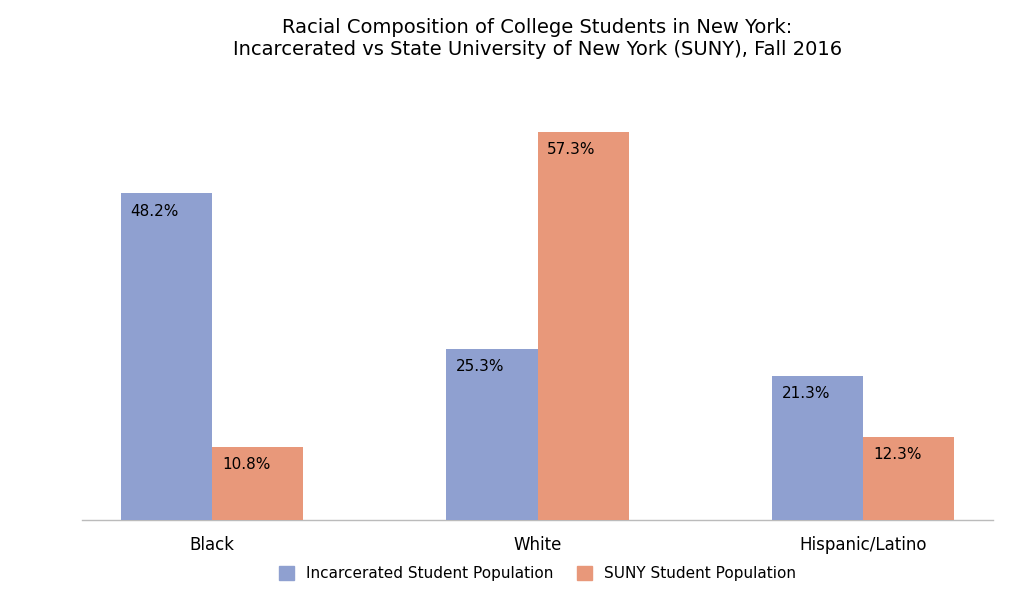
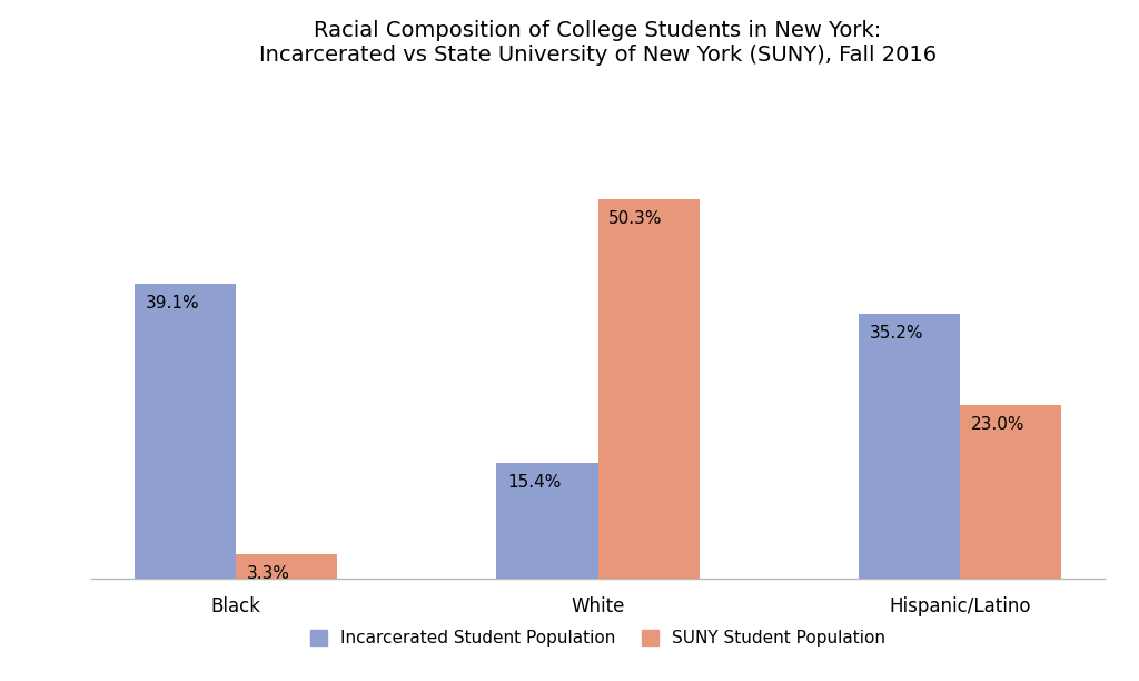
Incarcerated Student Population/Black: 48.2% -> 39.1%
SUNY Student Population/Black: 10.8% -> 3.3%
Incarcerated Student Population/White: 25.3% -> 15.4%
SUNY Student Population/White: 57.3% -> 50.3%
Incarcerated Student Population/Hispanic/Latino: 21.3% -> 35.2%
SUNY Student Population/Hispanic/Latino: 12.3% -> 23.0%
